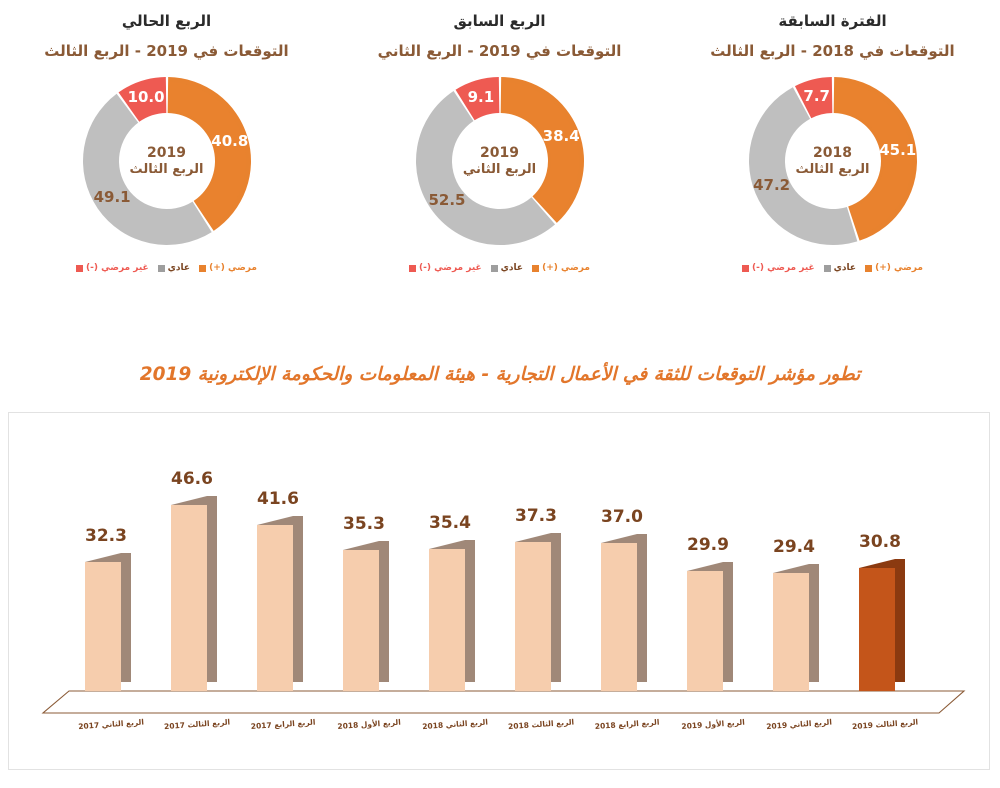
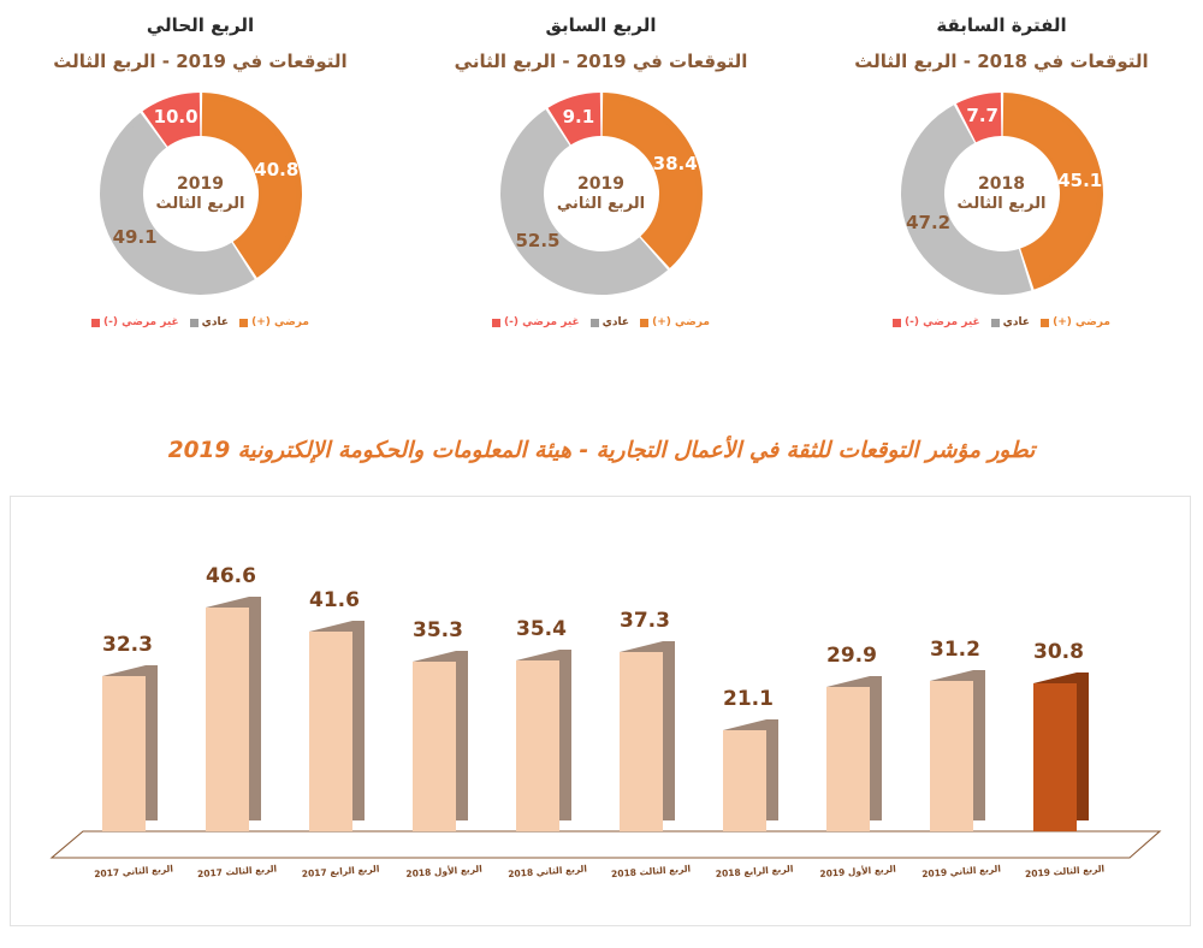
الربع الرابع 2018: 37.0 -> 21.1
الربع الثاني 2019: 29.4 -> 31.2
